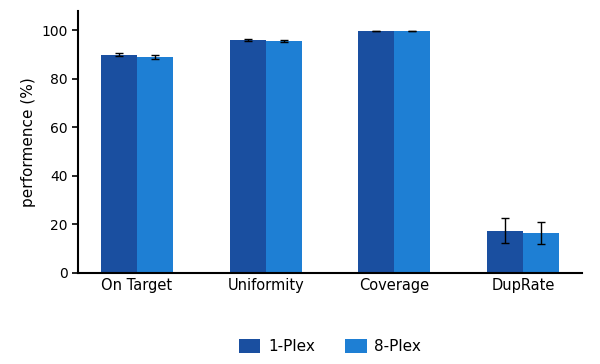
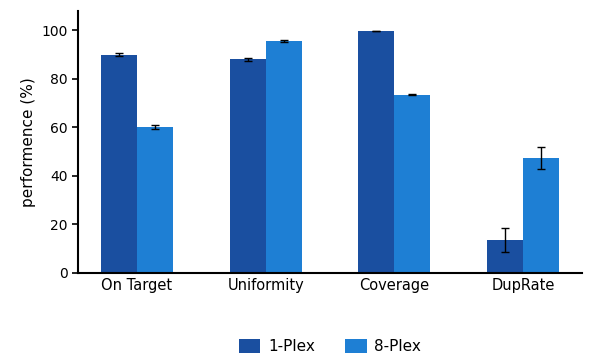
8-Plex/On Target: 89.0 -> 60.0
1-Plex/Uniformity: 96.0 -> 88.0
8-Plex/Coverage: 99.8 -> 73.5
1-Plex/DupRate: 17.5 -> 13.5
8-Plex/DupRate: 16.5 -> 47.5
